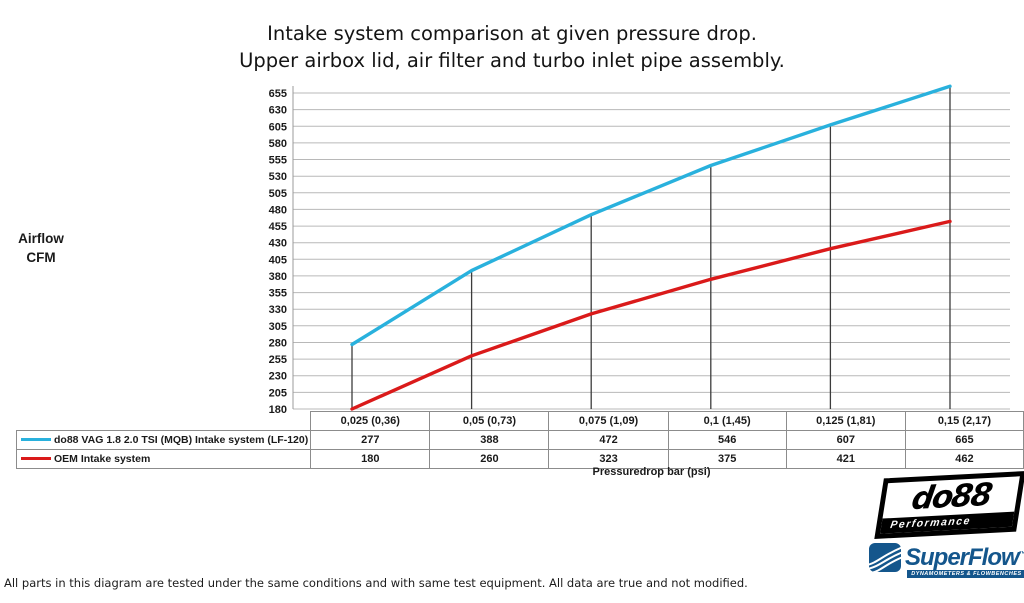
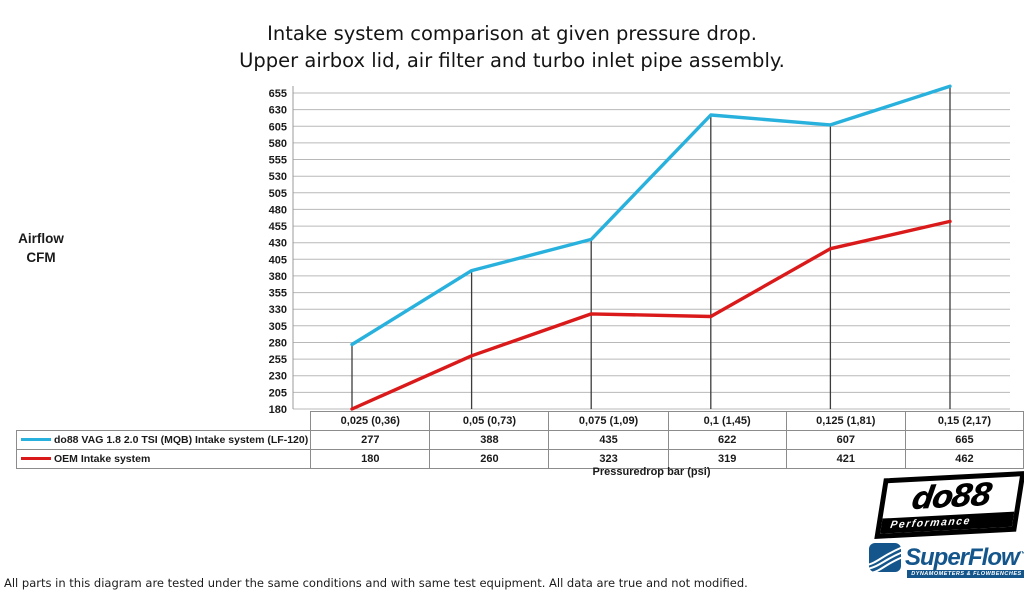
do88 VAG 1.8 2.0 TSI (MQB) Intake system (LF-120)/0,075 (1,09): 472 -> 435
do88 VAG 1.8 2.0 TSI (MQB) Intake system (LF-120)/0,1 (1,45): 546 -> 622
OEM Intake system/0,1 (1,45): 375 -> 319
